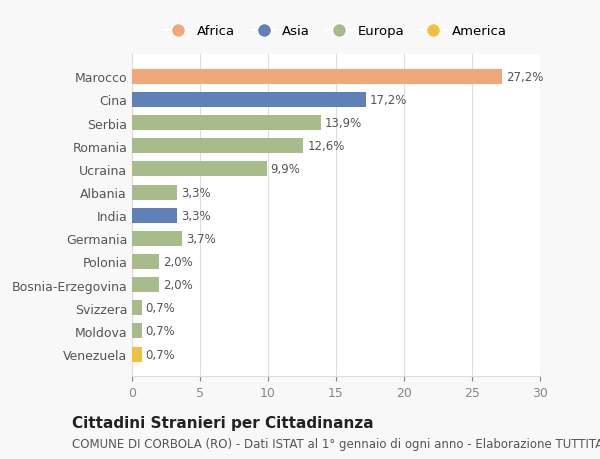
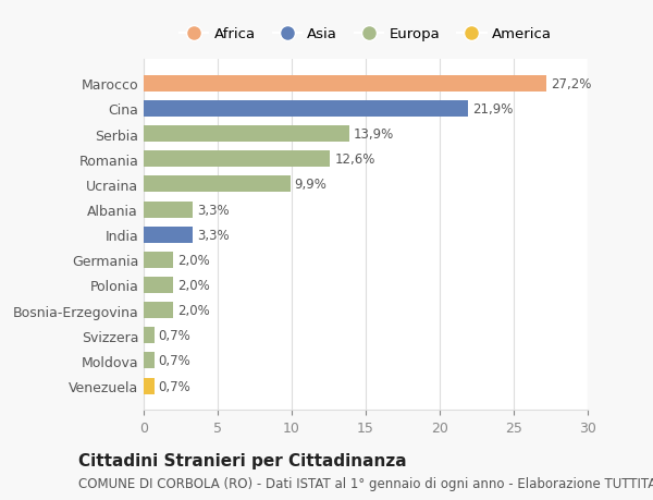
Cina: 17,2% -> 21,9%
Germania: 3,7% -> 2,0%
